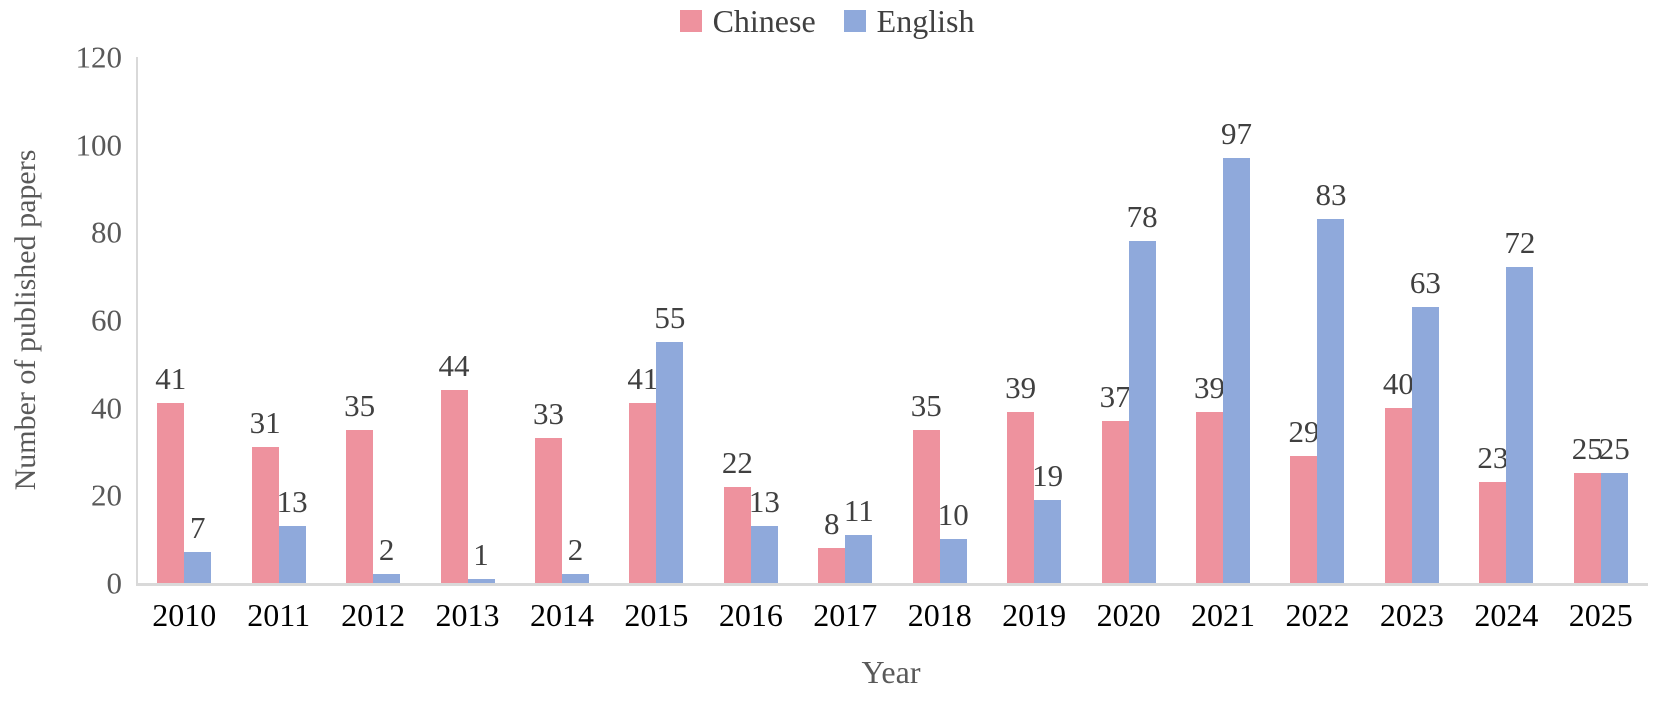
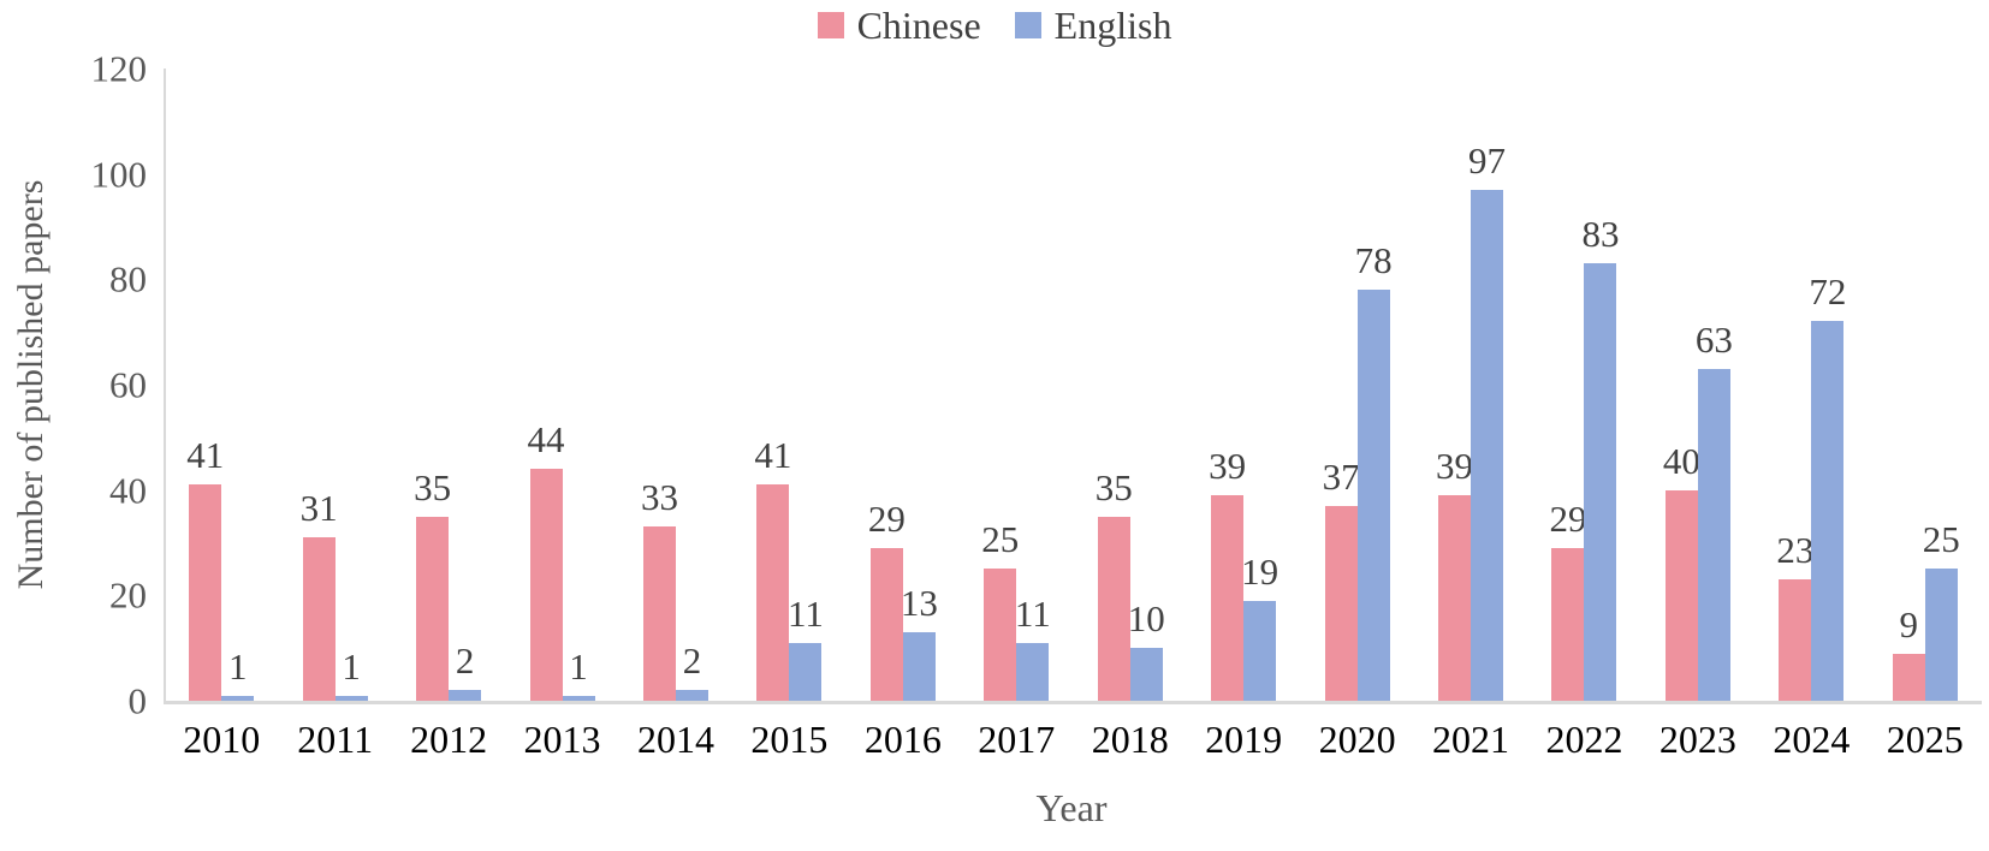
English/2010: 7 -> 1
English/2011: 13 -> 1
English/2015: 55 -> 11
Chinese/2016: 22 -> 29
Chinese/2017: 8 -> 25
Chinese/2025: 25 -> 9
